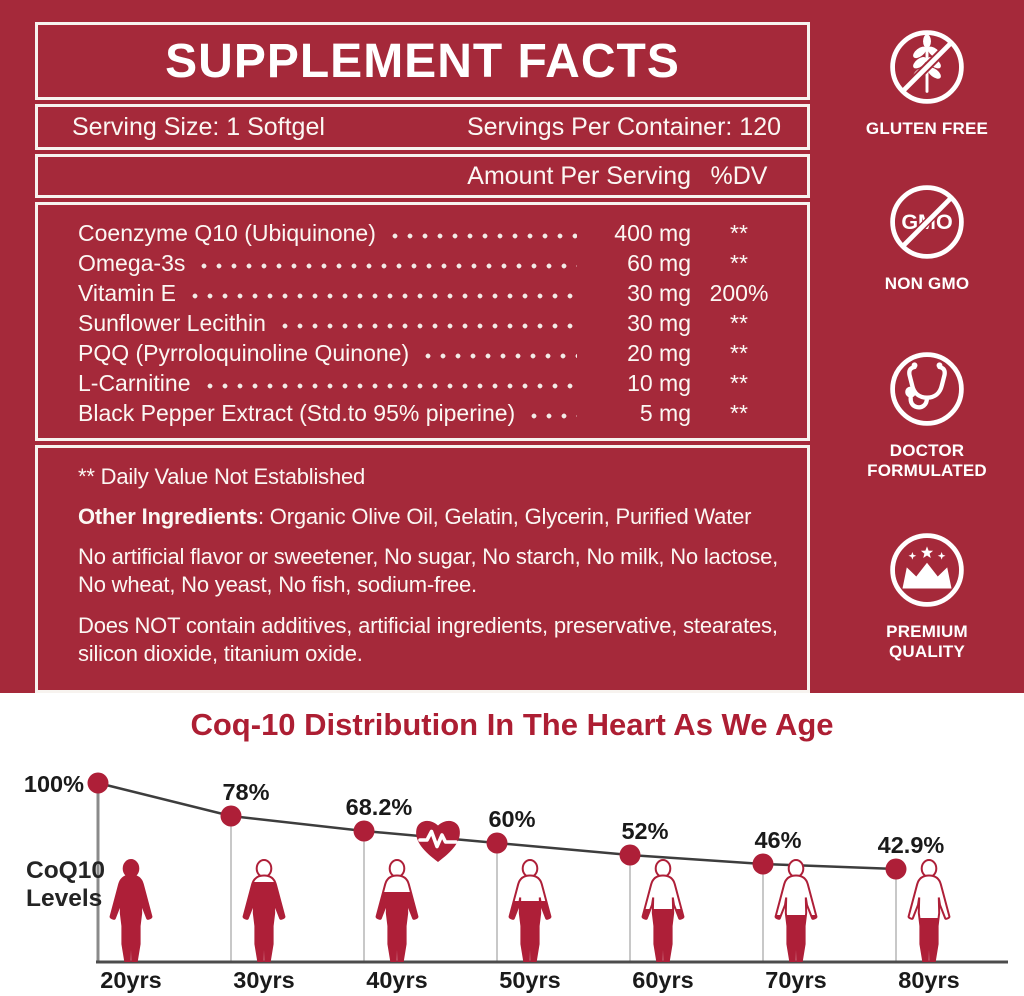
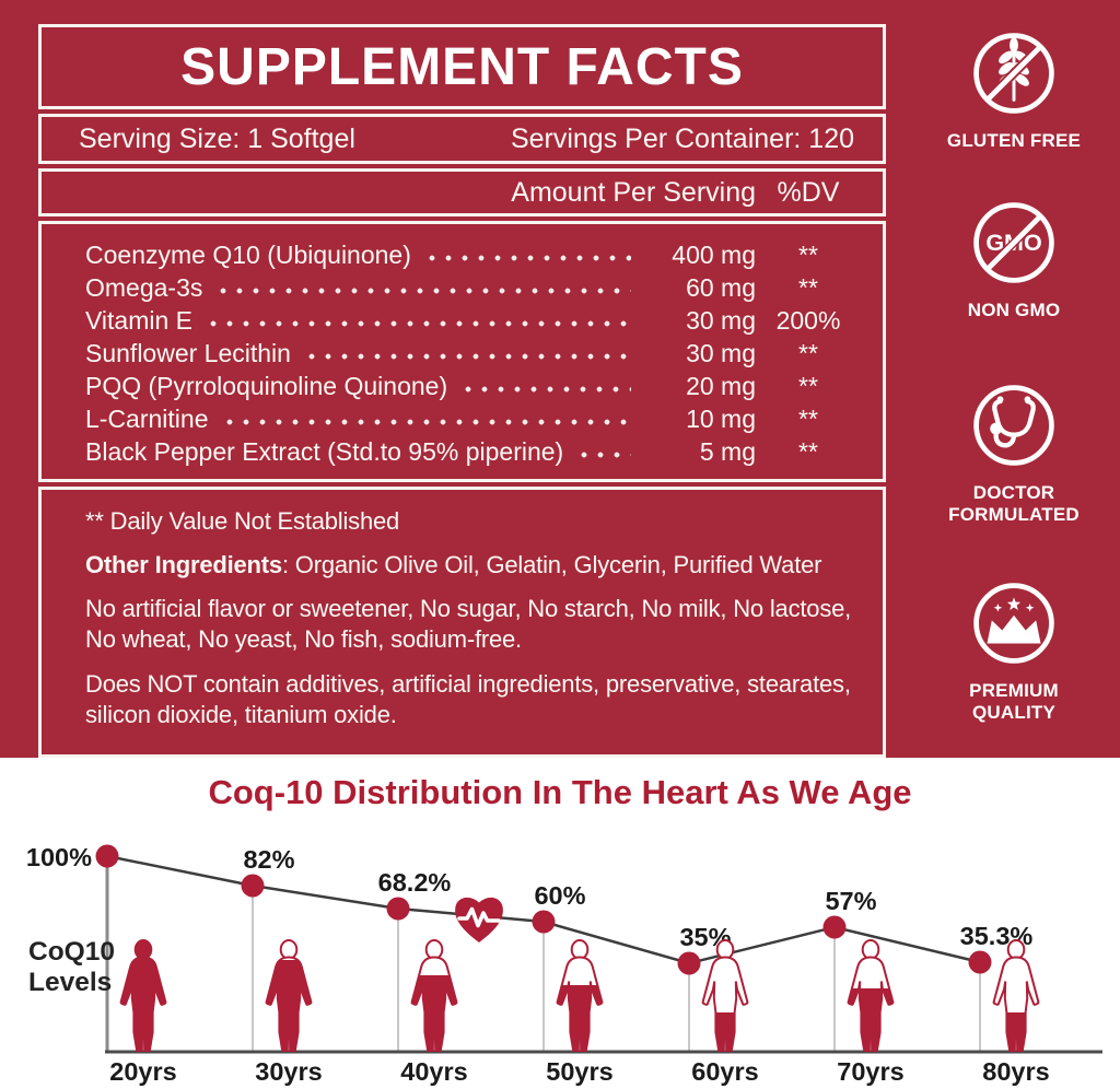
30yrs: 78% -> 82%
60yrs: 52% -> 35%
70yrs: 46% -> 57%
80yrs: 42.9% -> 35.3%
